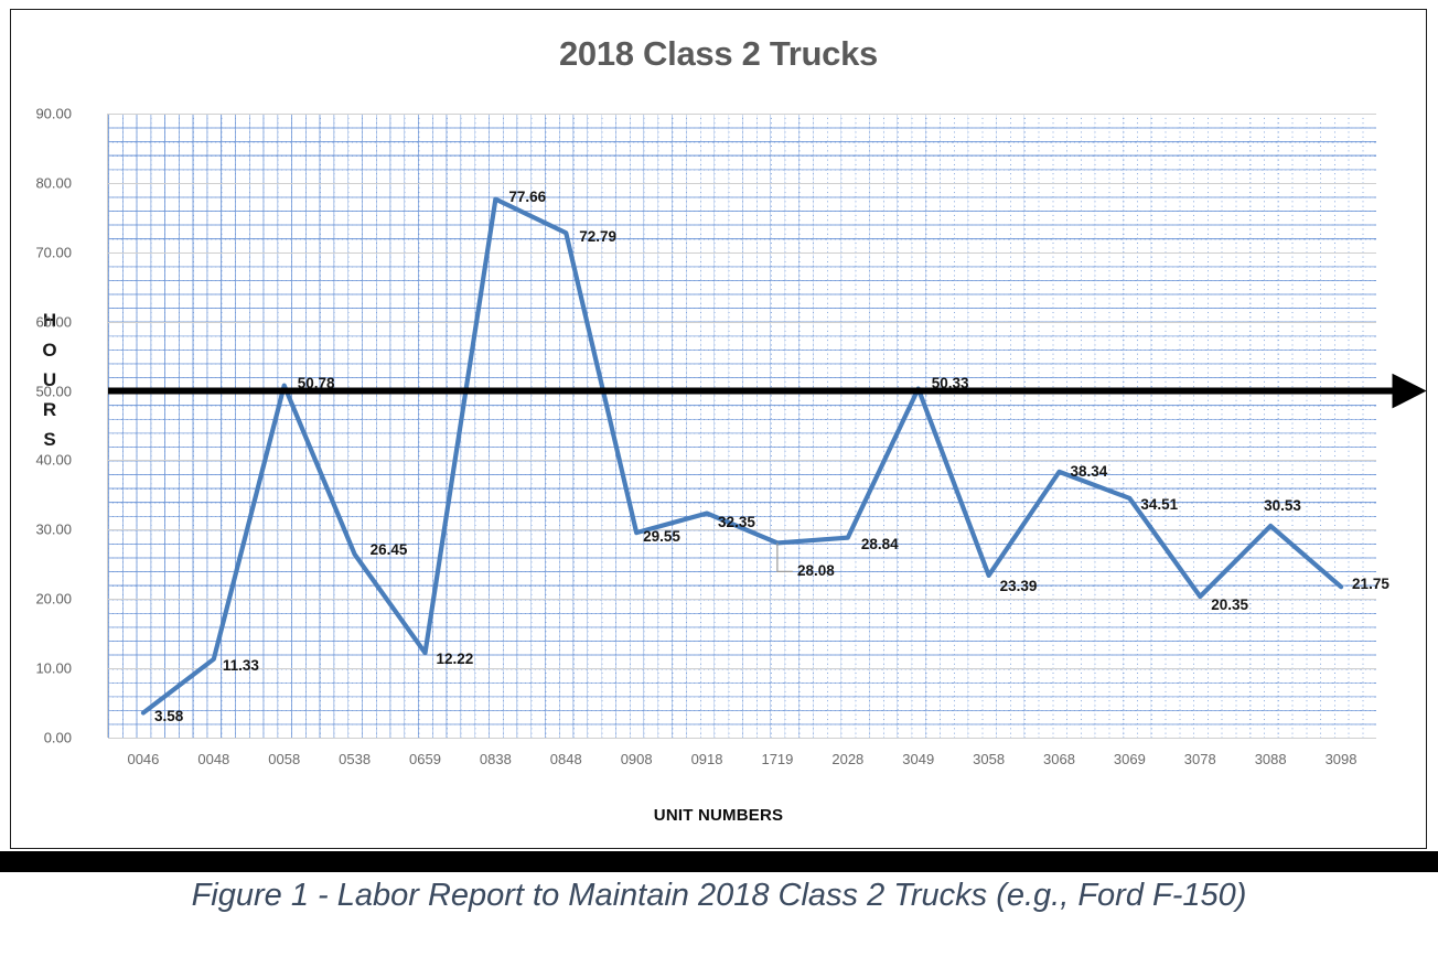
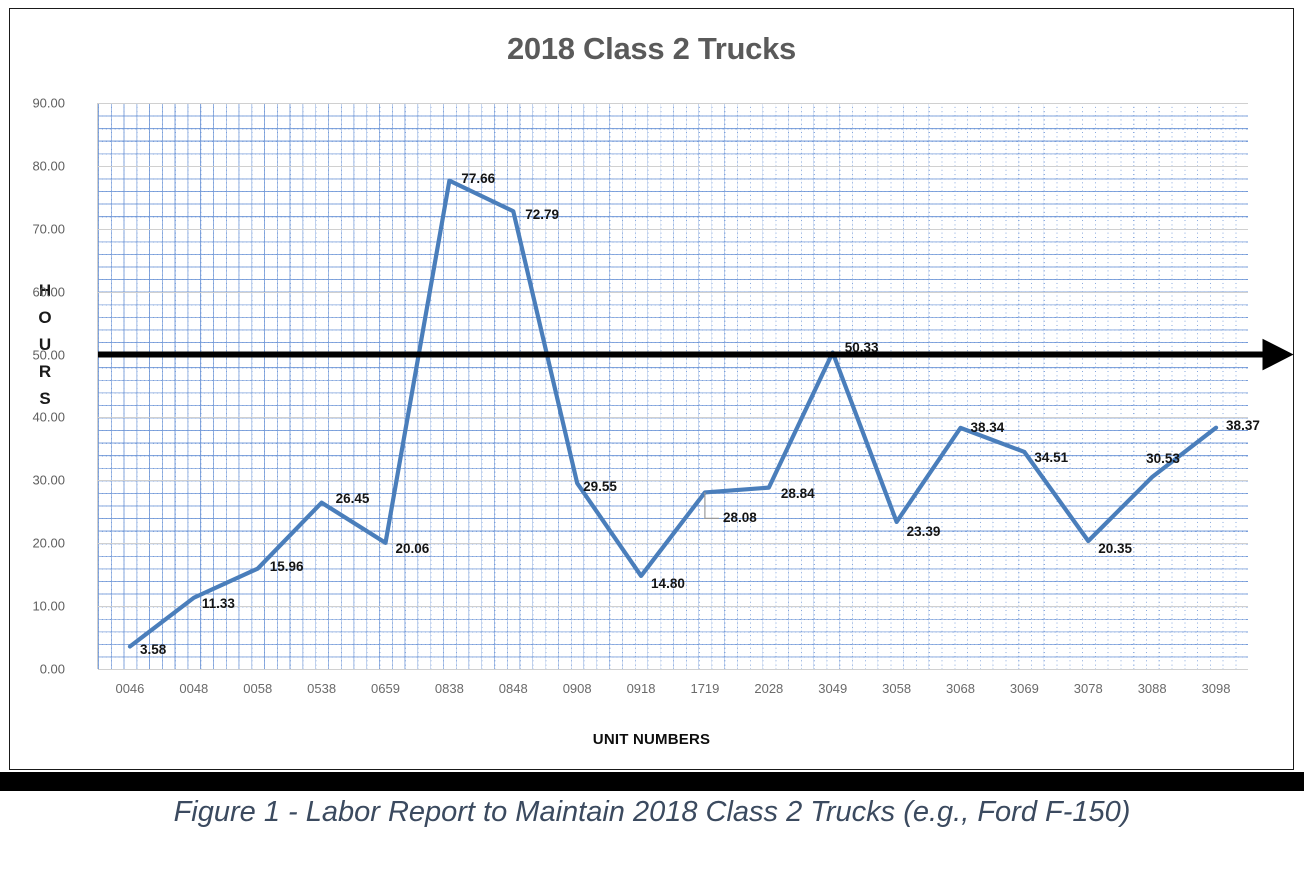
0058: 50.78 -> 15.96
0659: 12.22 -> 20.06
0918: 32.35 -> 14.80
3098: 21.75 -> 38.37
